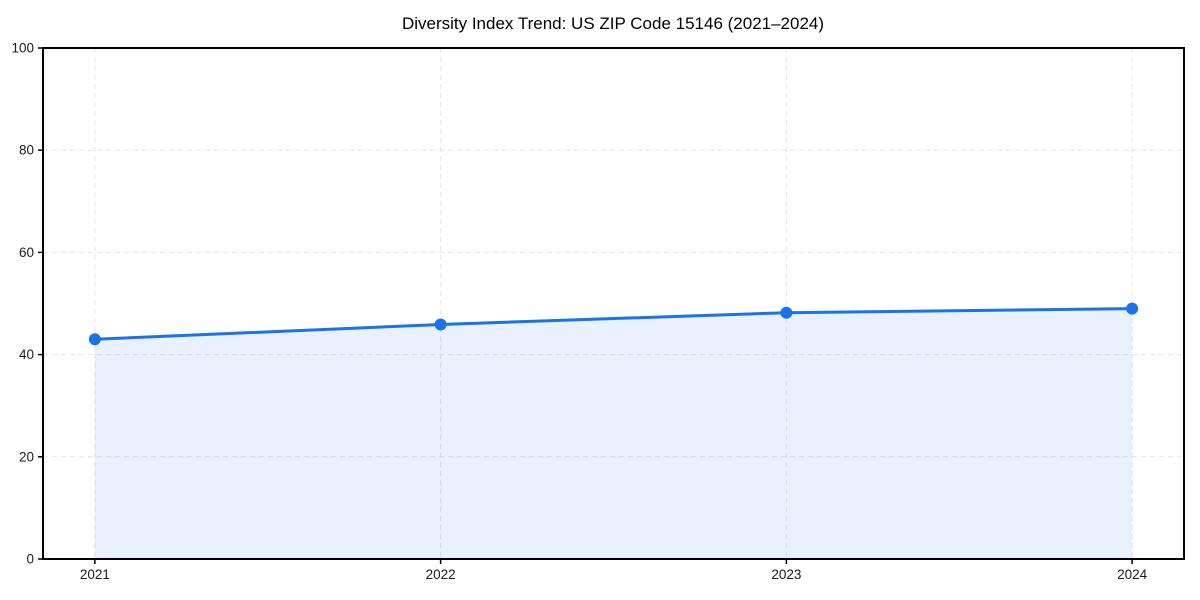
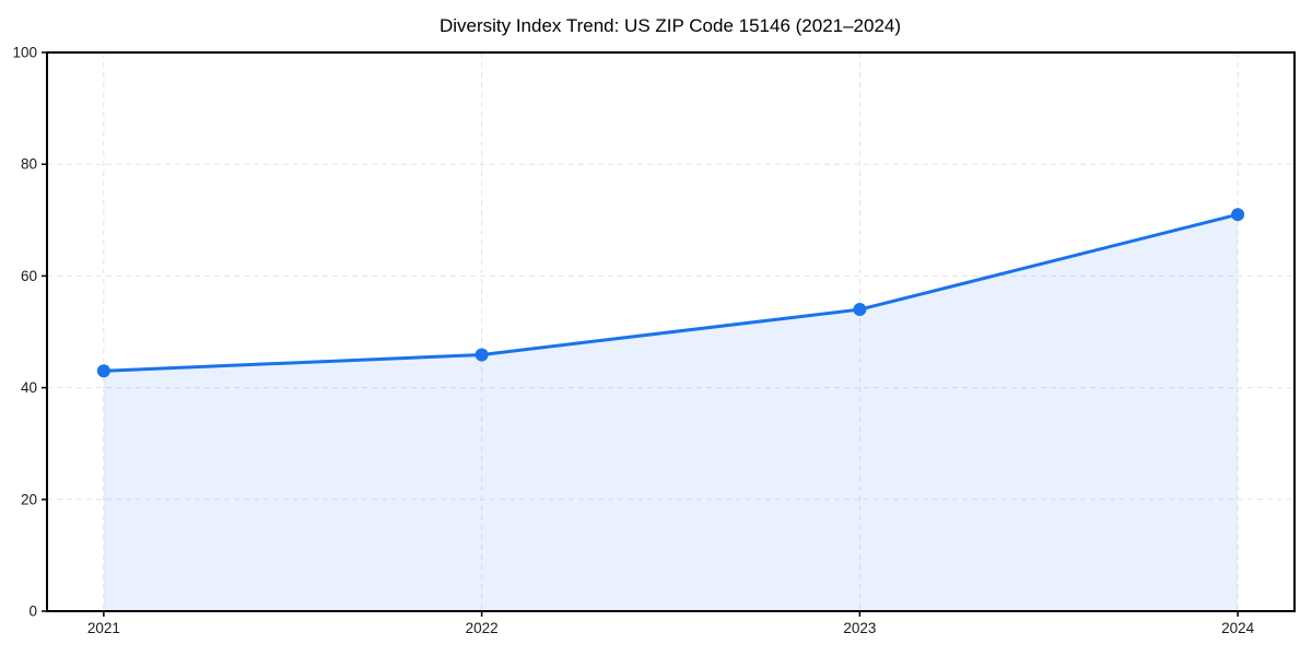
2023: 48 -> 54
2024: 49 -> 71
